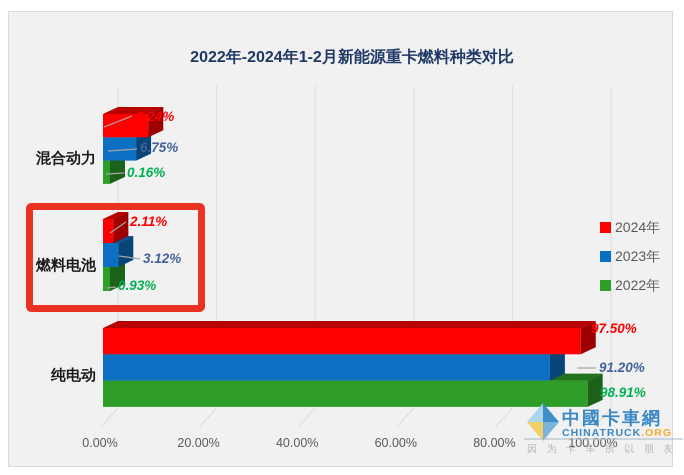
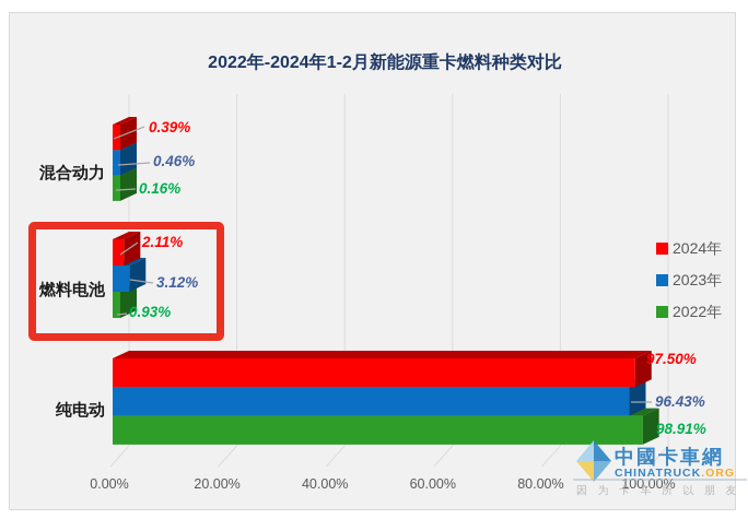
2024年/混合动力: 9.24% -> 0.39%
2023年/混合动力: 6.75% -> 0.46%
2023年/纯电动: 91.20% -> 96.43%
